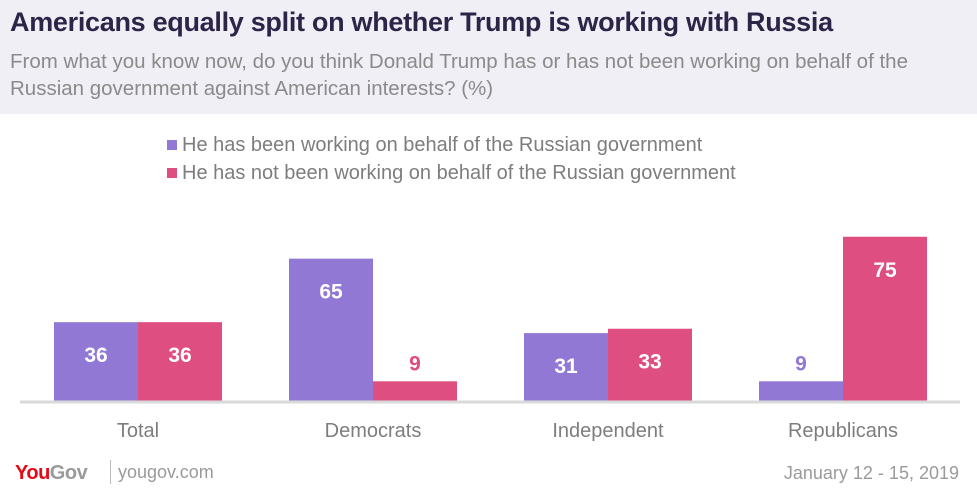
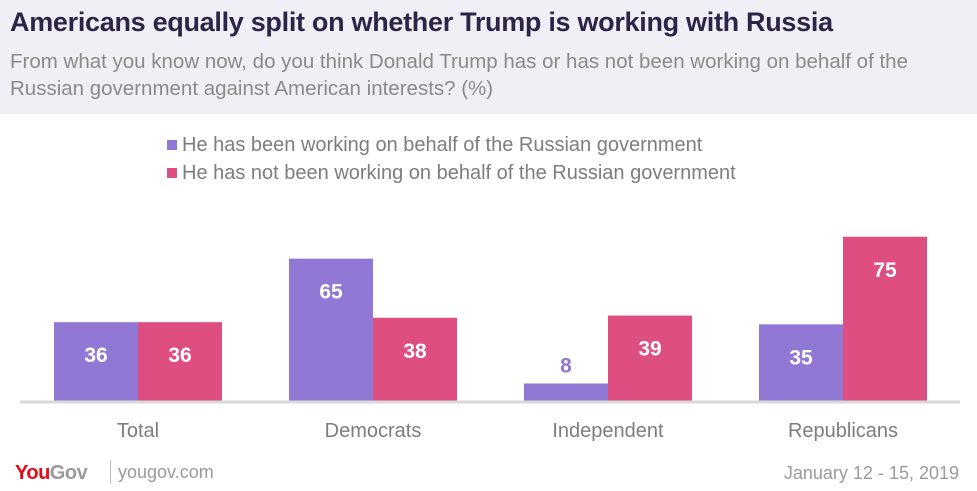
He has not been working on behalf of the Russian government/Democrats: 9 -> 38
He has been working on behalf of the Russian government/Independent: 31 -> 8
He has not been working on behalf of the Russian government/Independent: 33 -> 39
He has been working on behalf of the Russian government/Republicans: 9 -> 35
